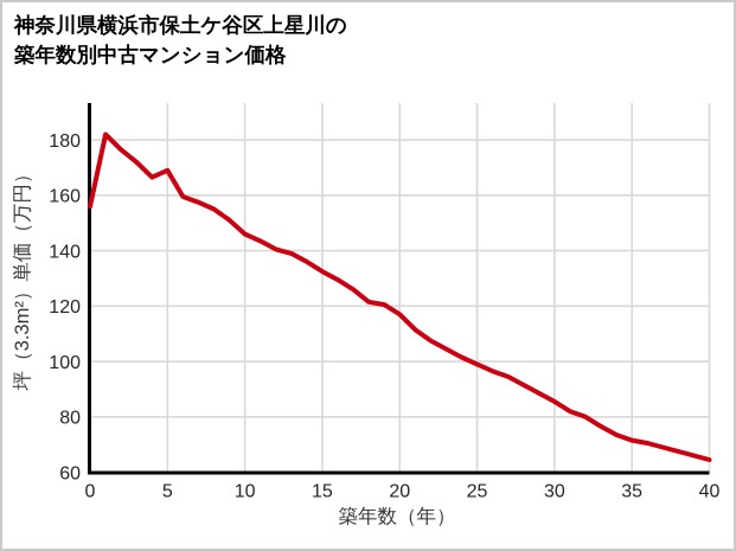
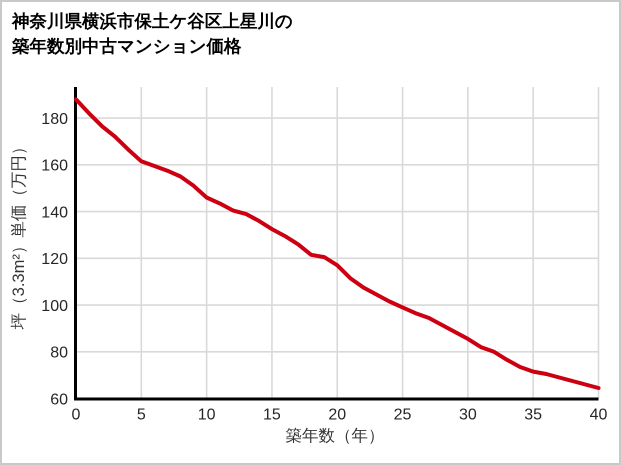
0: 156 -> 188
5: 169 -> 162
